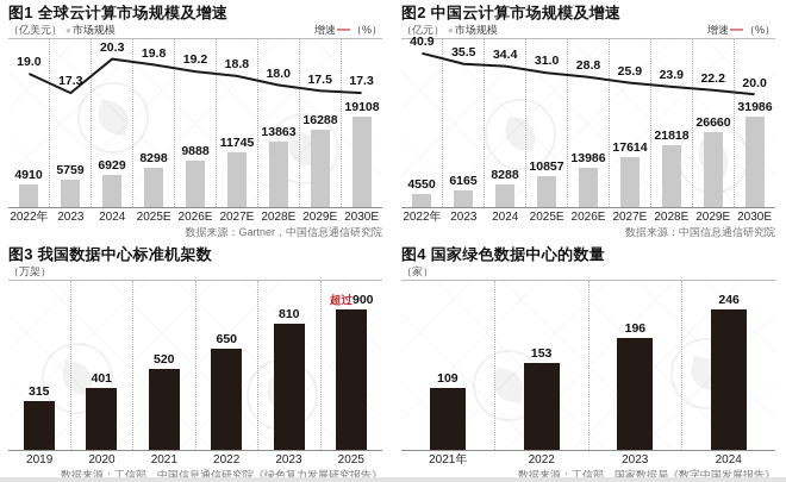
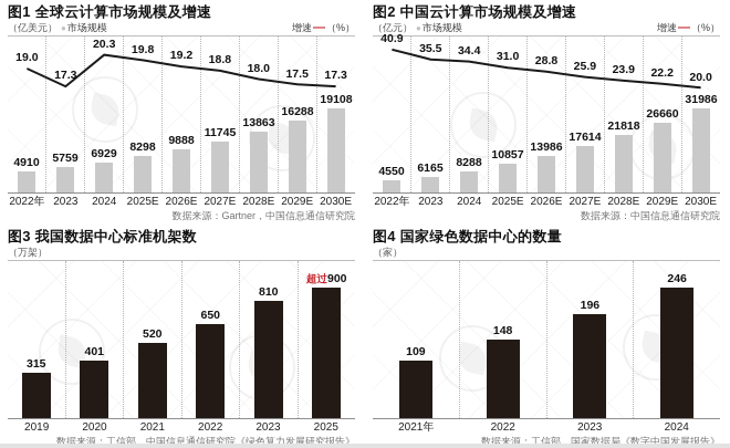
图4 国家绿色数据中心的数量/2022: 153 -> 148
